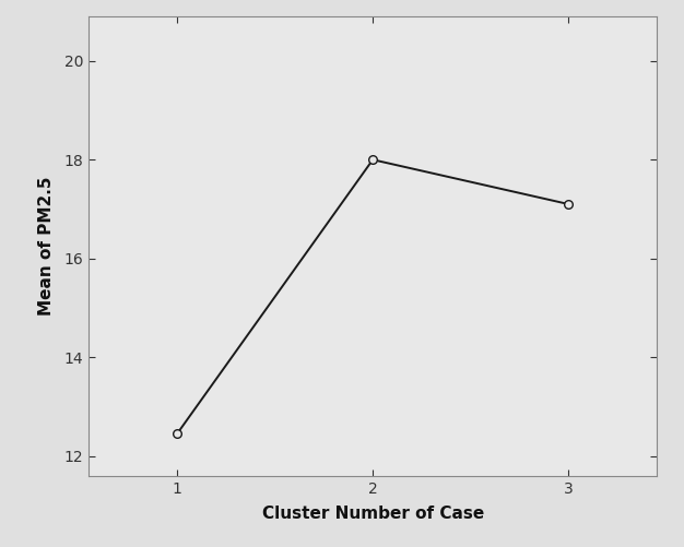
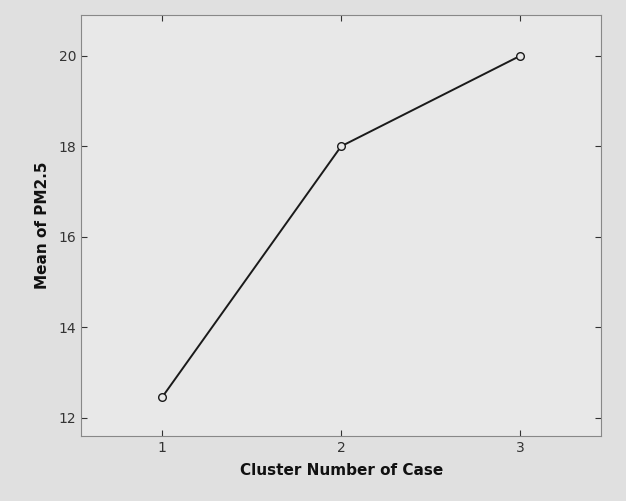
3: 17.10 -> 20.00
